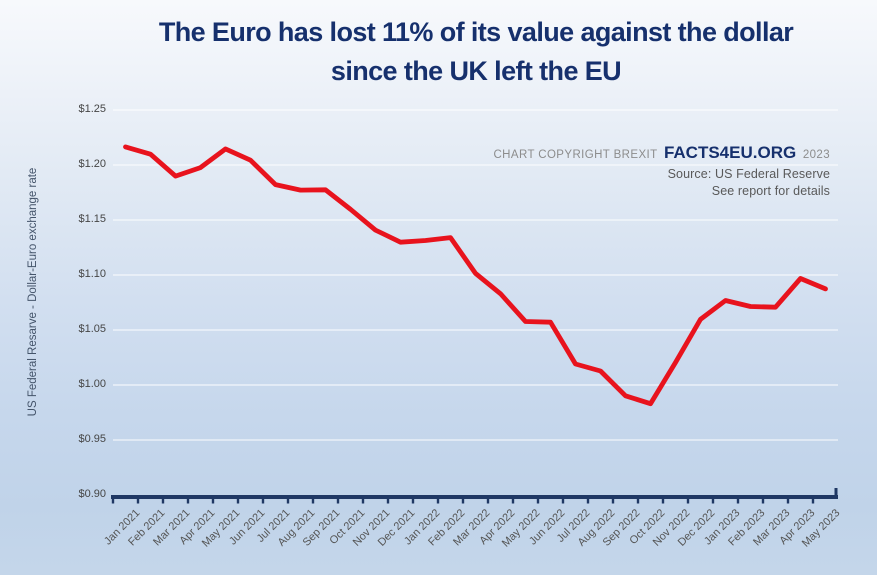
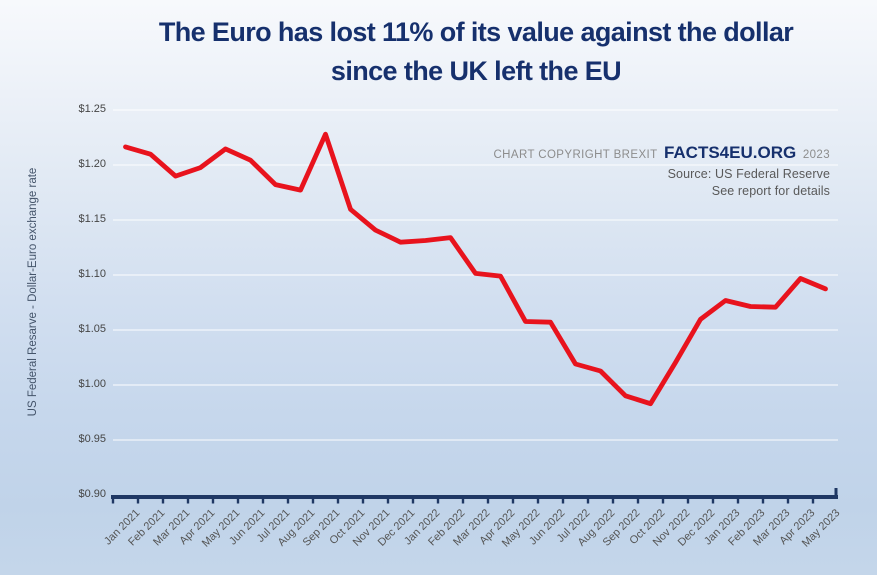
Sep 2021: $1.177 -> $1.228
Apr 2022: $1.083 -> $1.099
